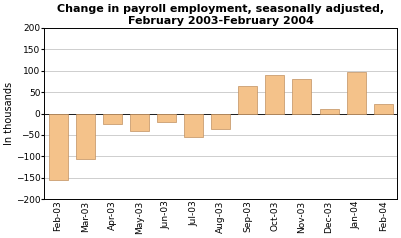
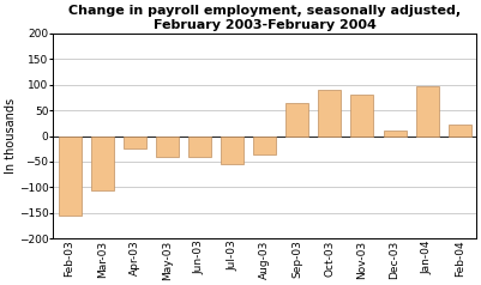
Jun-03: -20 -> -40
